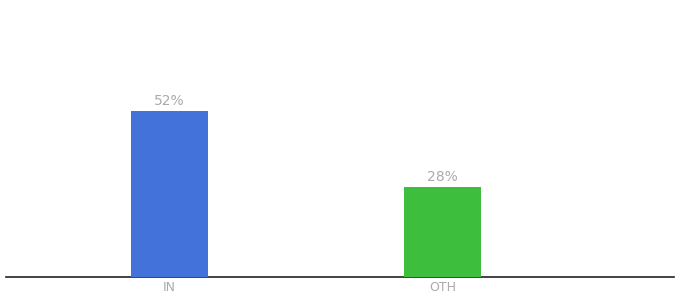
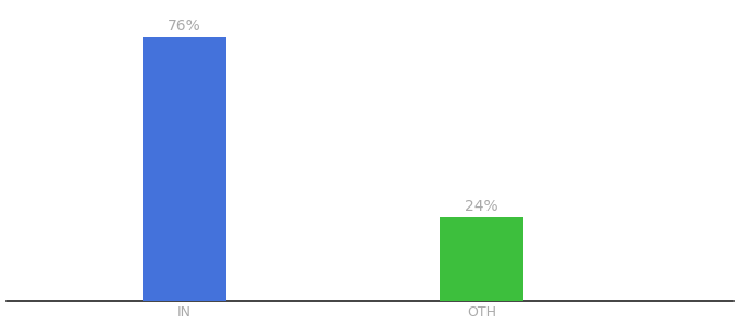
IN: 52% -> 76%
OTH: 28% -> 24%
